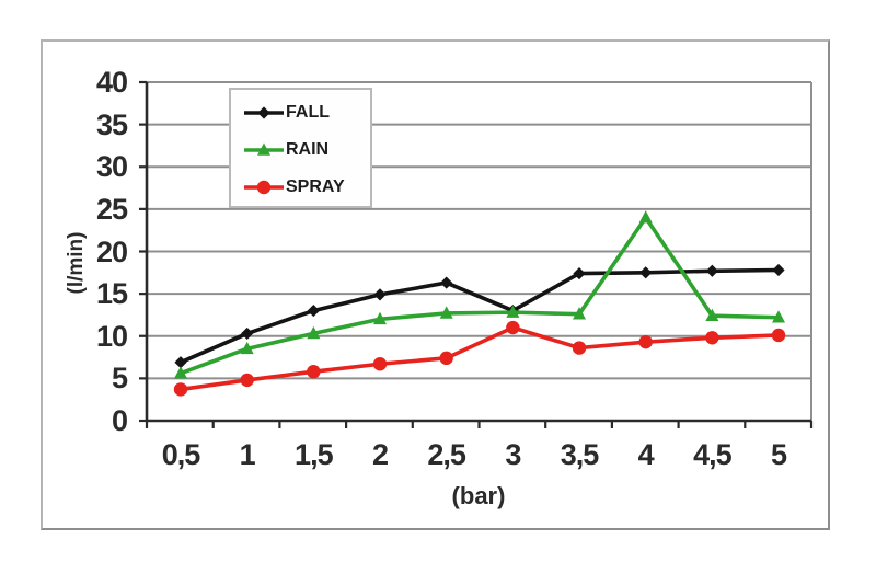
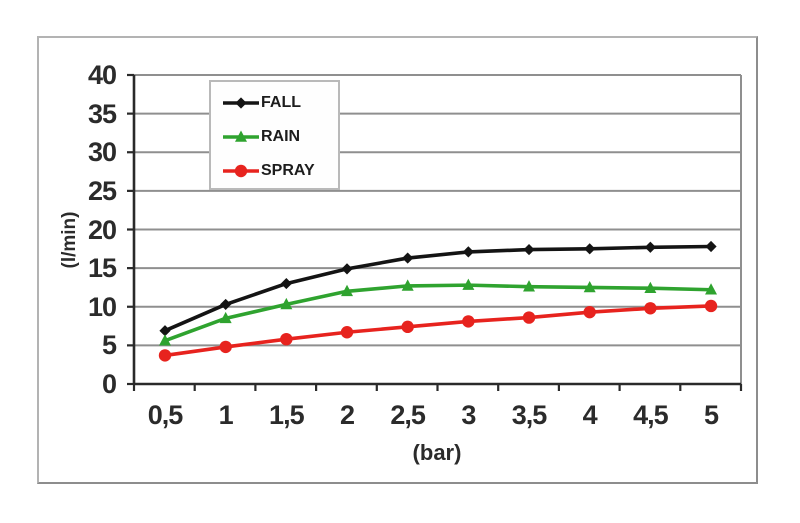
FALL/3: 13 -> 17
SPRAY/3: 11 -> 8
RAIN/4: 24 -> 12
